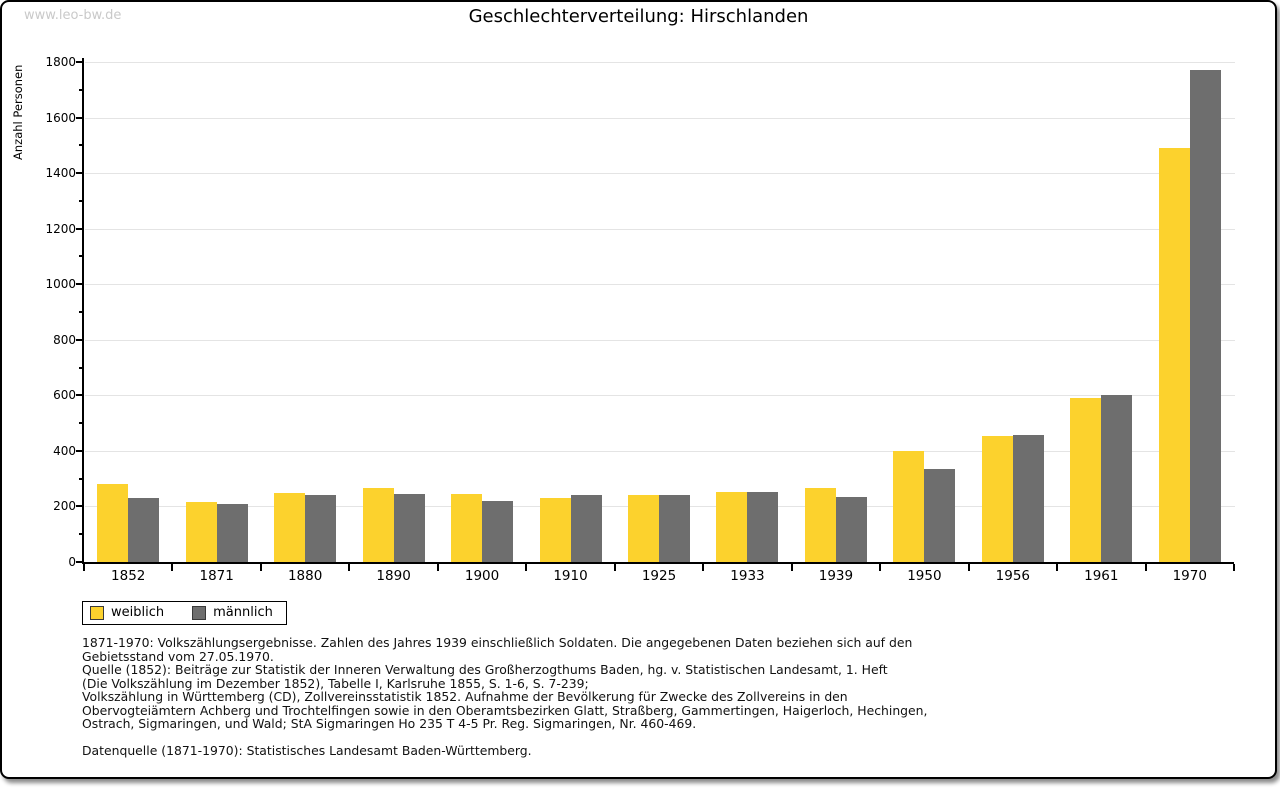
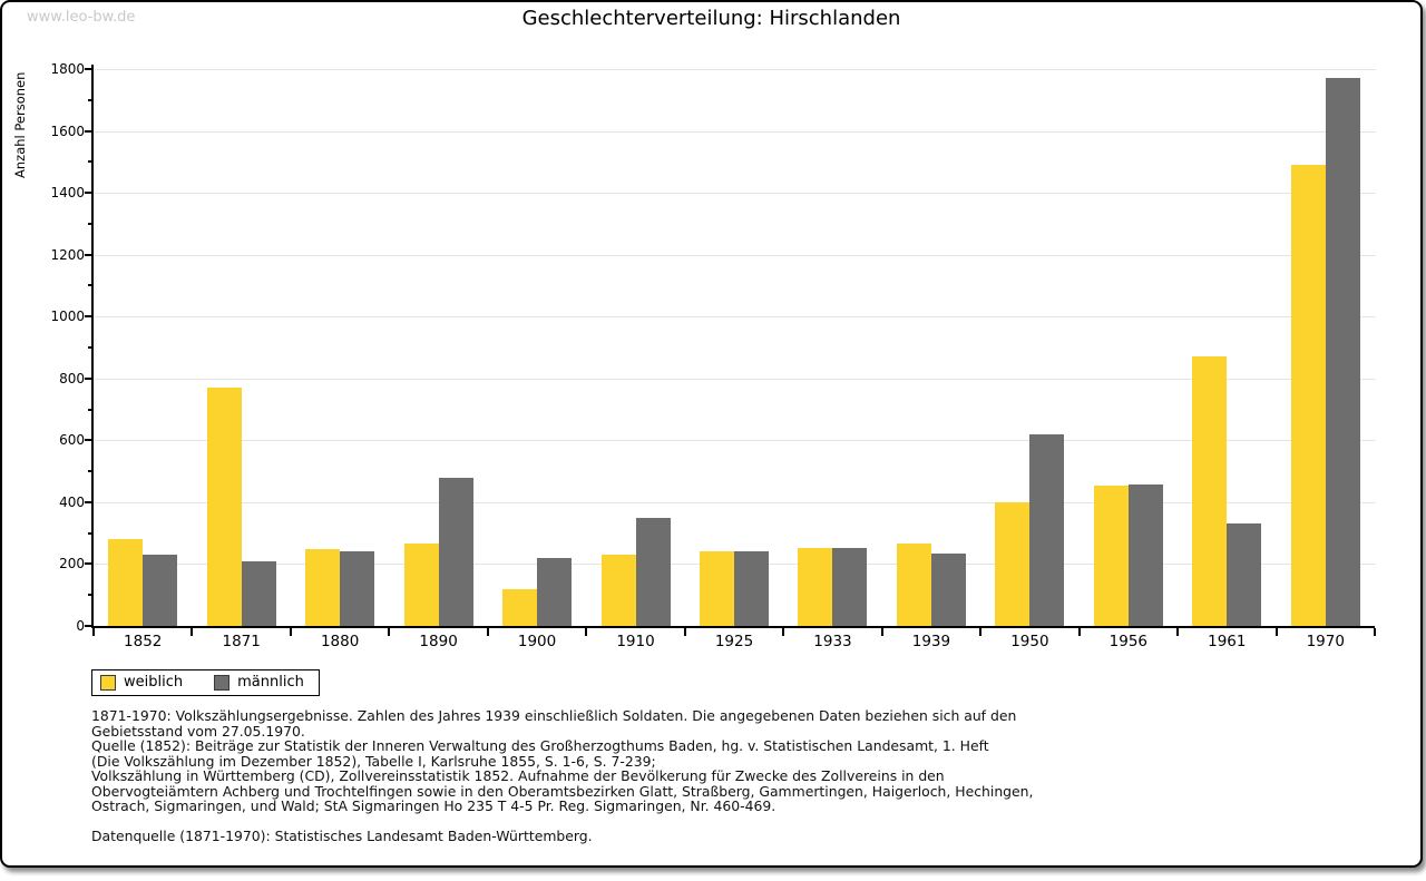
weiblich/1871: 220 -> 770
männlich/1890: 240 -> 480
weiblich/1900: 240 -> 120
männlich/1910: 240 -> 350
männlich/1950: 330 -> 620
weiblich/1961: 590 -> 870
männlich/1961: 600 -> 330
